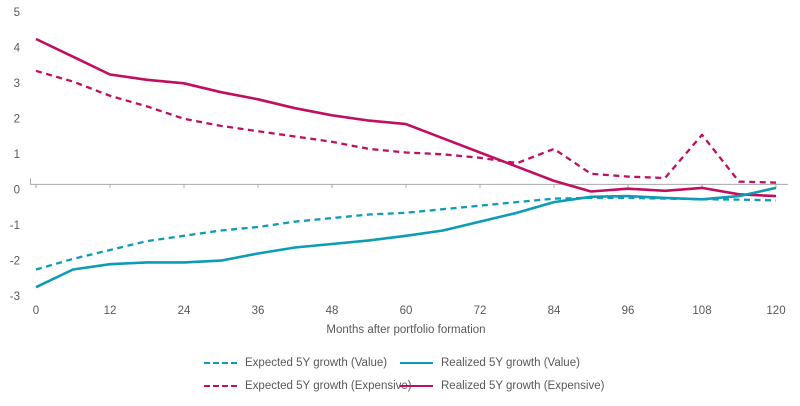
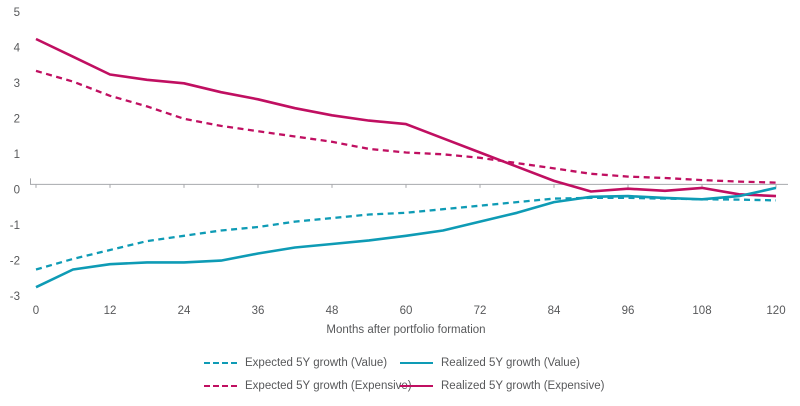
Expected 5Y growth (Expensive)/84: 1.0 -> 0.5
Expected 5Y growth (Expensive)/108: 1.4 -> 0.1
